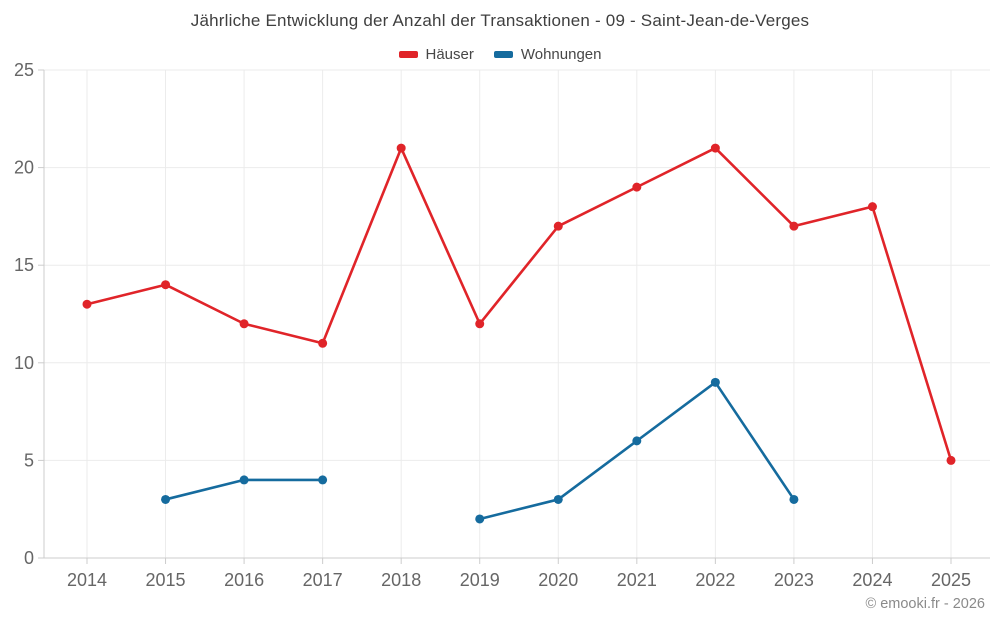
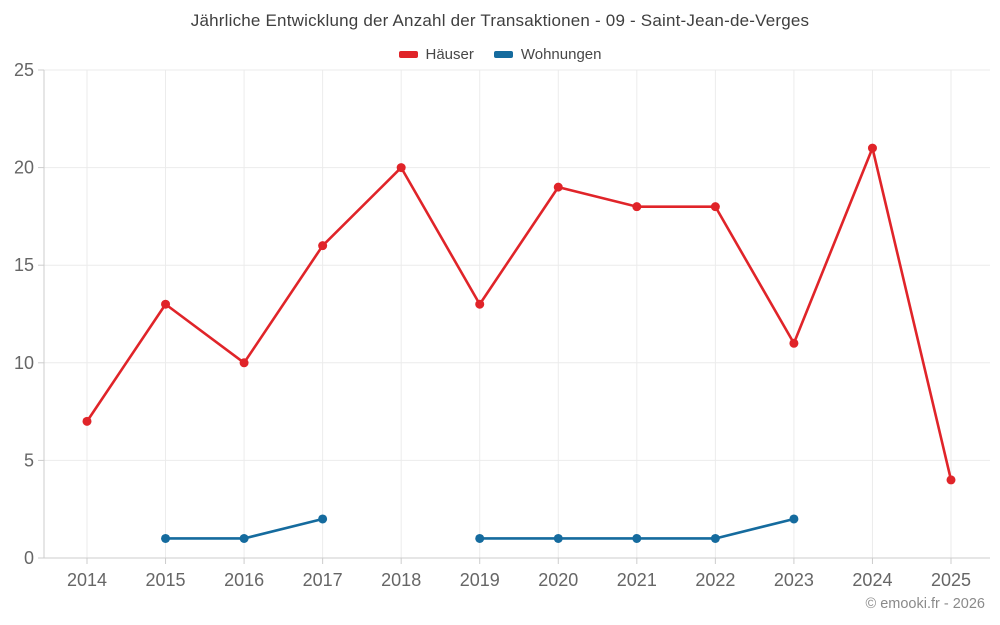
Häuser/2014: 13 -> 7
Häuser/2015: 14 -> 13
Wohnungen/2015: 3 -> 1
Häuser/2016: 12 -> 10
Wohnungen/2016: 4 -> 1
Häuser/2017: 11 -> 16
Wohnungen/2017: 4 -> 2
Häuser/2018: 21 -> 20
Häuser/2019: 12 -> 13
Wohnungen/2019: 2 -> 1
Häuser/2020: 17 -> 19
Wohnungen/2020: 3 -> 1
Häuser/2021: 19 -> 18
Wohnungen/2021: 6 -> 1
Häuser/2022: 21 -> 18
Wohnungen/2022: 9 -> 1
Häuser/2023: 17 -> 11
Wohnungen/2023: 3 -> 2
Häuser/2024: 18 -> 21
Häuser/2025: 5 -> 4
